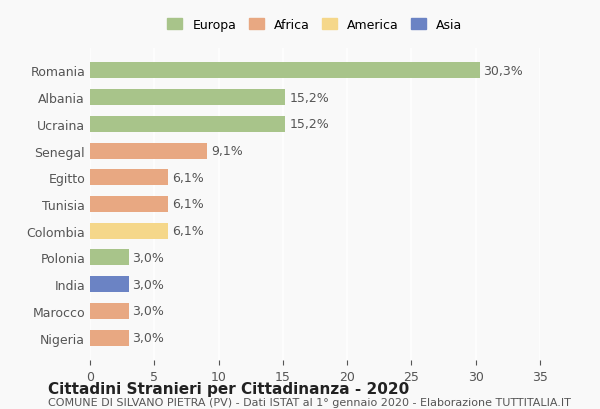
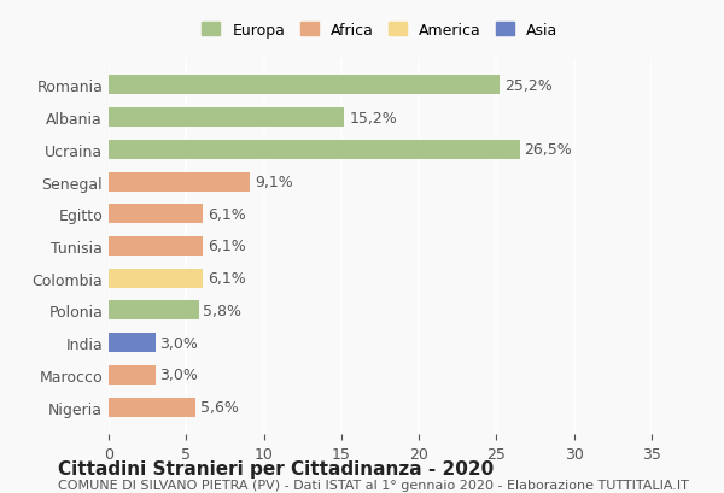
Romania: 30,3% -> 25,2%
Ucraina: 15,2% -> 26,5%
Polonia: 3,0% -> 5,8%
Nigeria: 3,0% -> 5,6%
